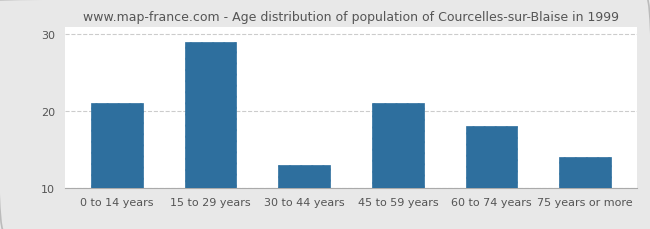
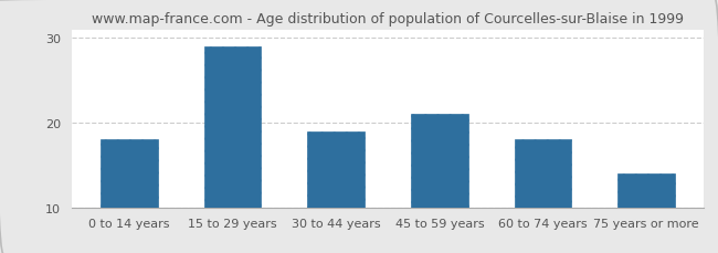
0 to 14 years: 21 -> 18
30 to 44 years: 13 -> 19
